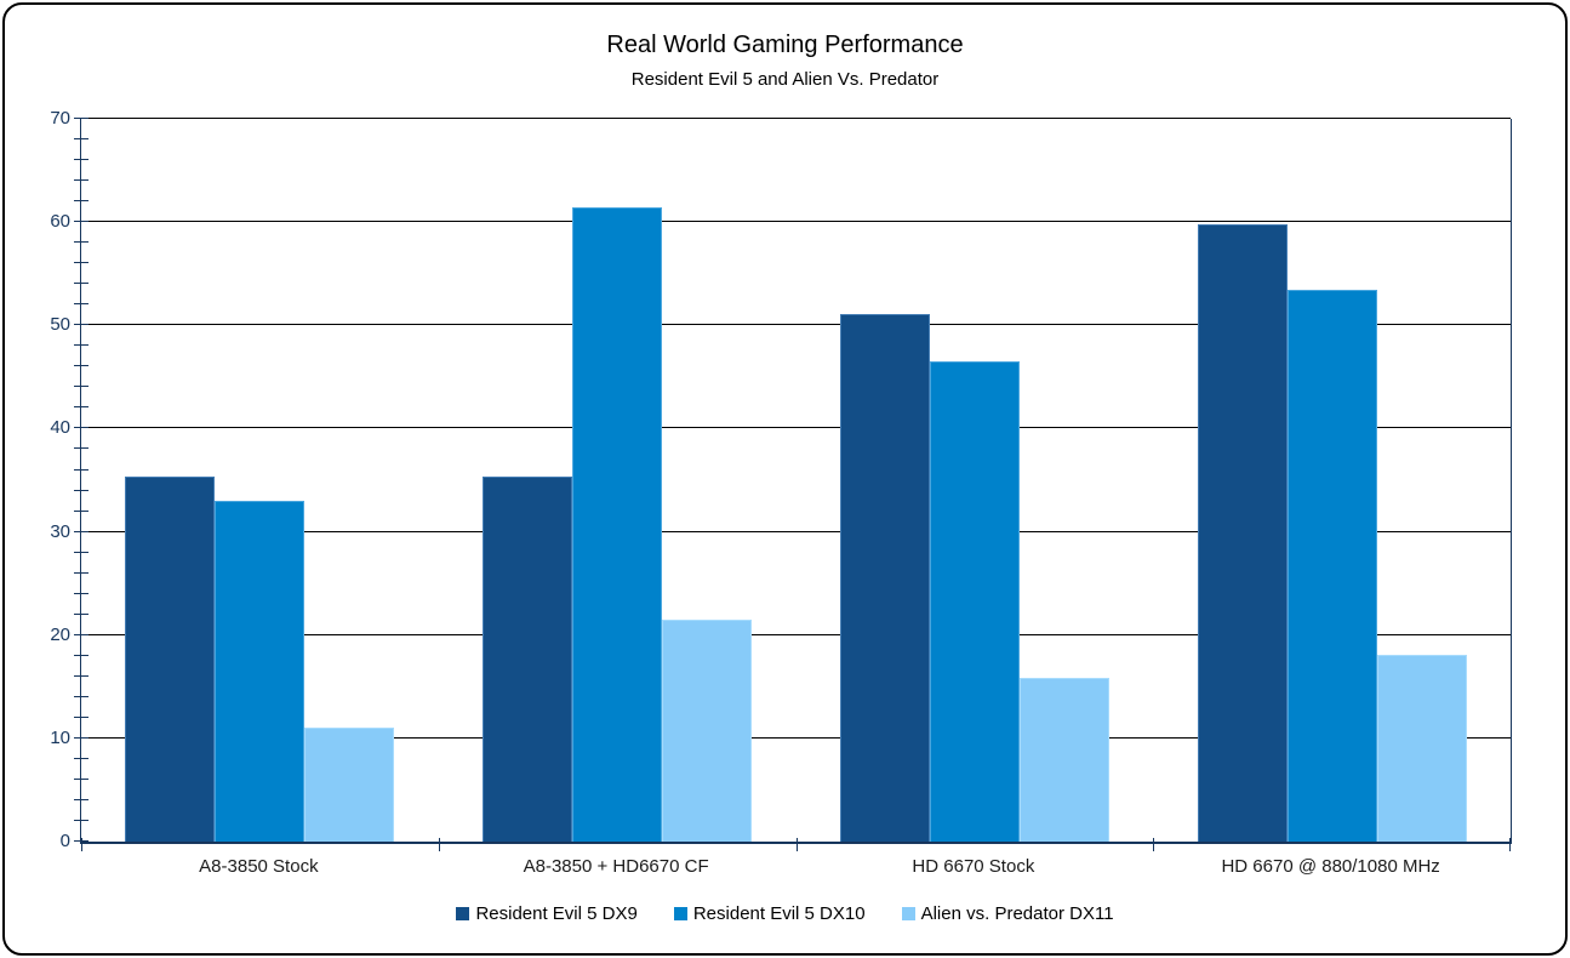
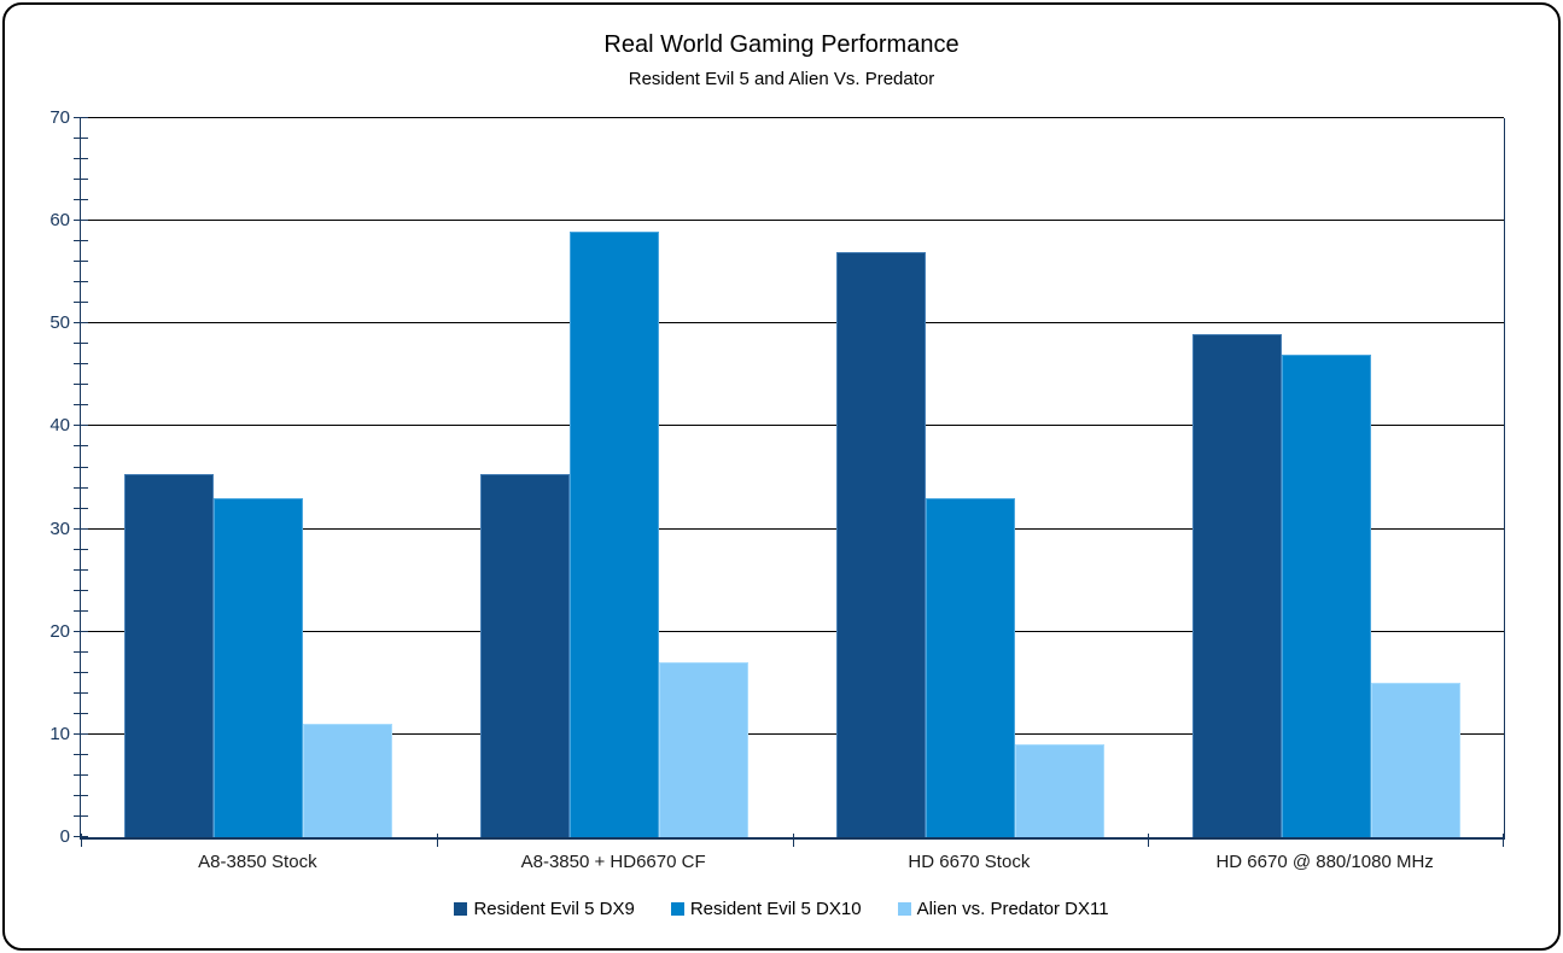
Resident Evil 5 DX10/A8-3850 + HD6670 CF: 61 -> 59
Alien vs. Predator DX11/A8-3850 + HD6670 CF: 22 -> 17
Resident Evil 5 DX9/HD 6670 Stock: 51 -> 57
Resident Evil 5 DX10/HD 6670 Stock: 46 -> 33
Alien vs. Predator DX11/HD 6670 Stock: 16 -> 9
Resident Evil 5 DX9/HD 6670 @ 880/1080 MHz: 60 -> 49
Resident Evil 5 DX10/HD 6670 @ 880/1080 MHz: 53 -> 47
Alien vs. Predator DX11/HD 6670 @ 880/1080 MHz: 18 -> 15
